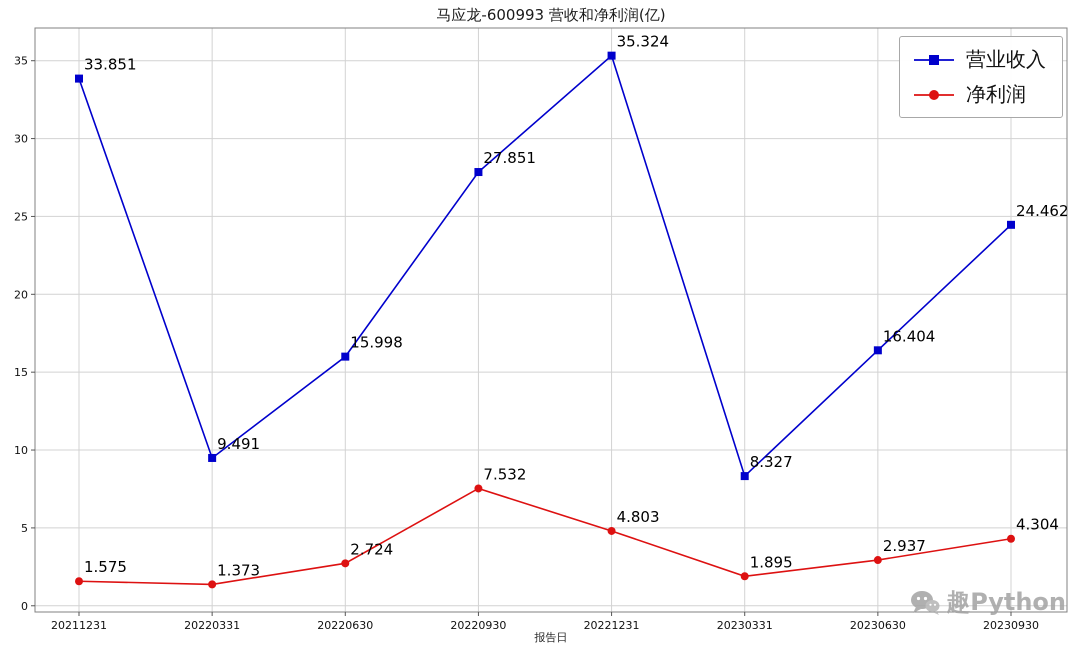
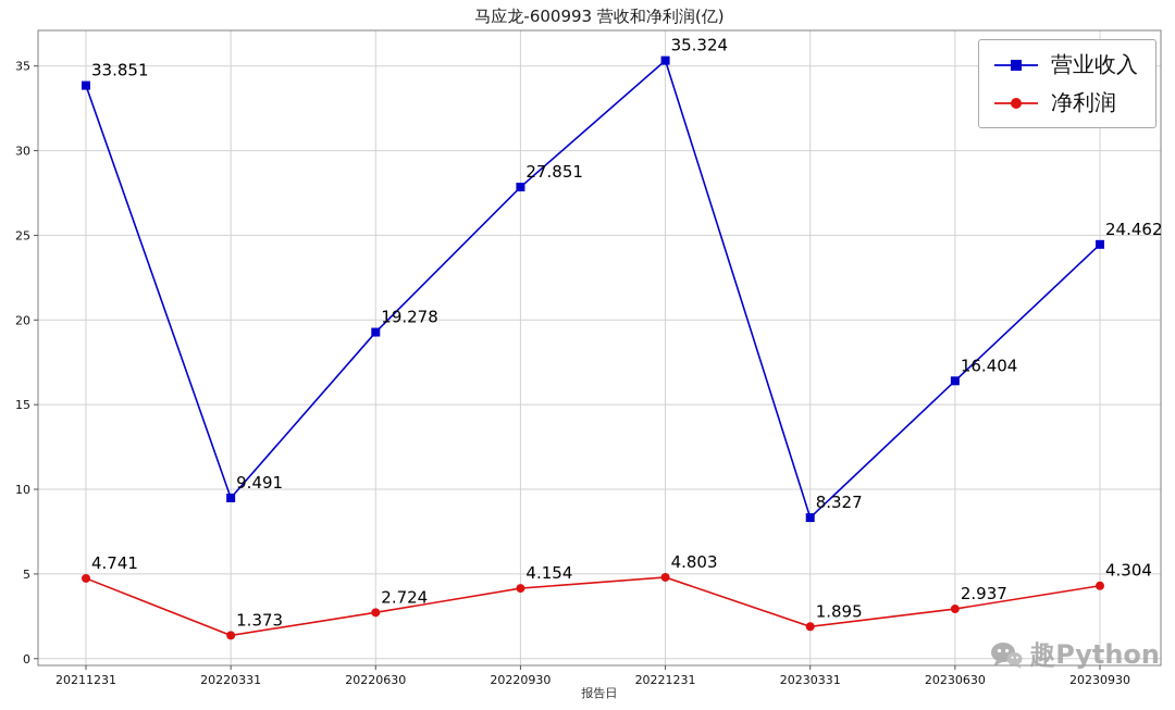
净利润/20211231: 1.575 -> 4.741
营业收入/20220630: 15.998 -> 19.278
净利润/20220930: 7.532 -> 4.154
